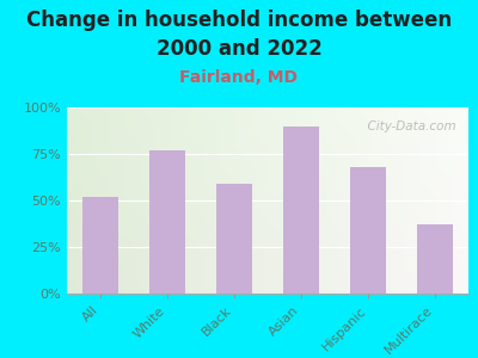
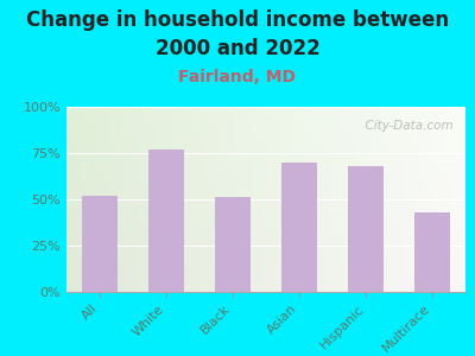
Black: 59% -> 51%
Asian: 90% -> 70%
Multirace: 37% -> 43%
